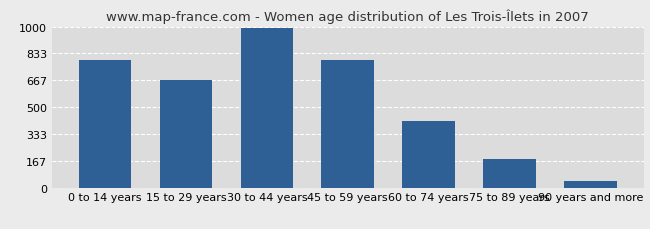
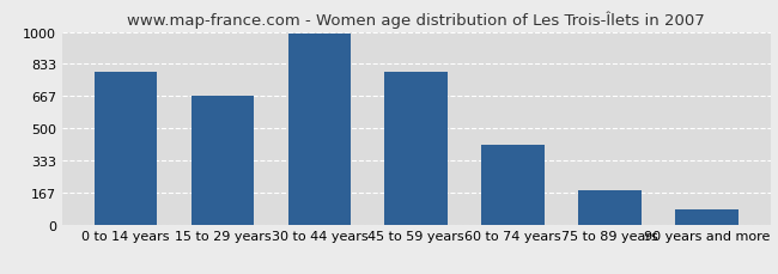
90 years and more: 40 -> 80
